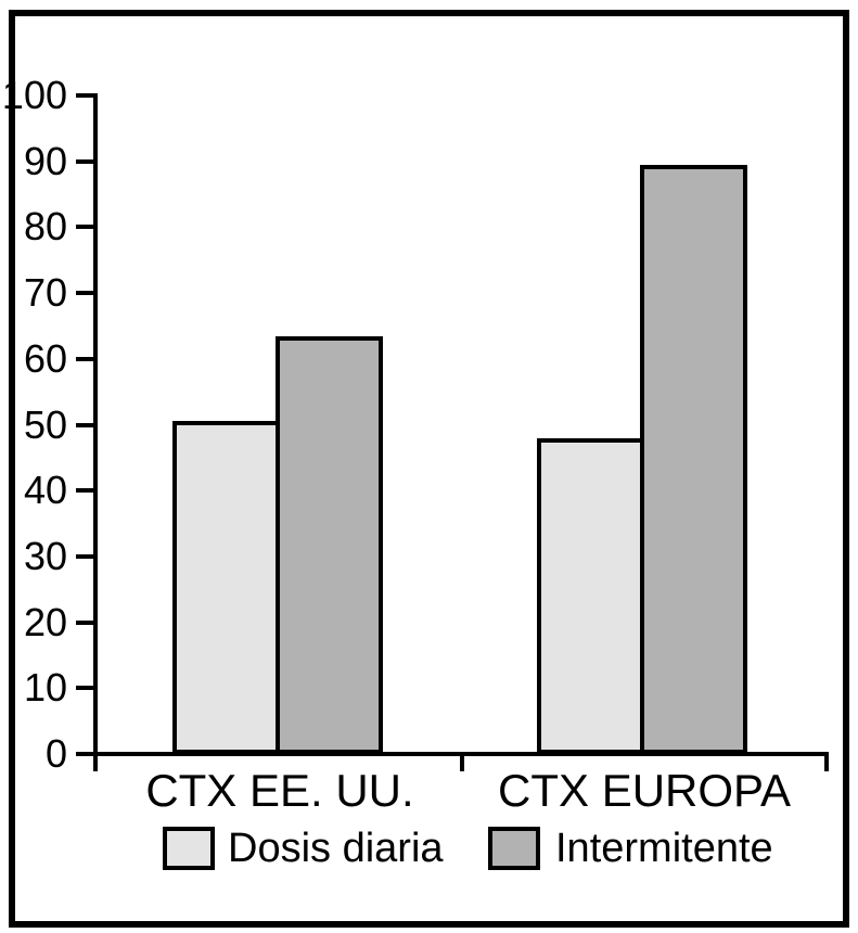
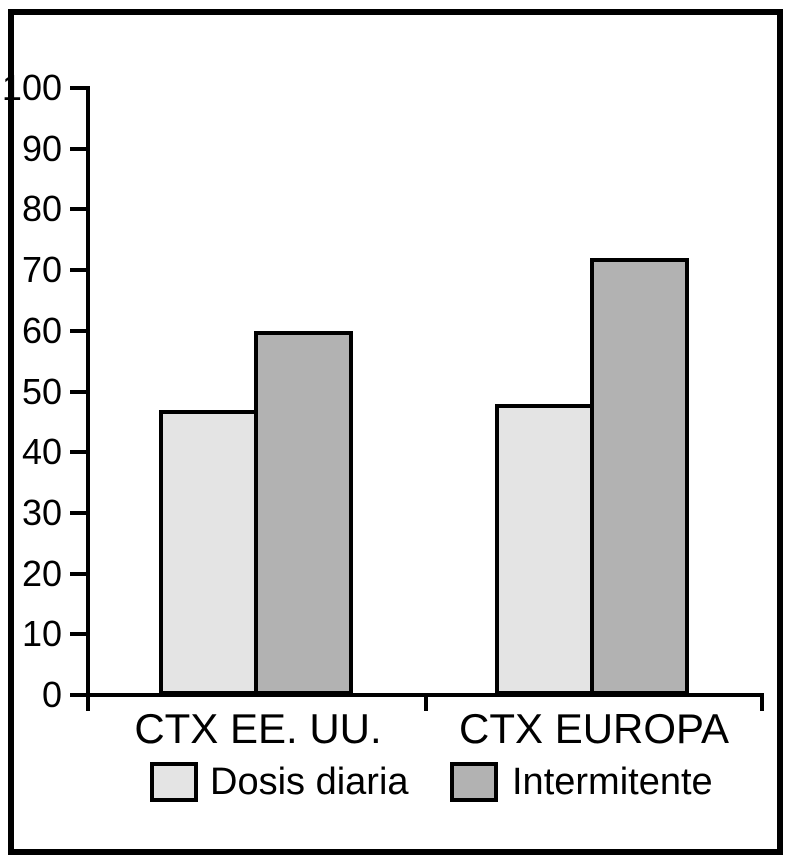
Dosis diaria/CTX EE. UU.: 50 -> 47
Intermitente/CTX EE. UU.: 64 -> 60
Intermitente/CTX EUROPA: 90 -> 72
